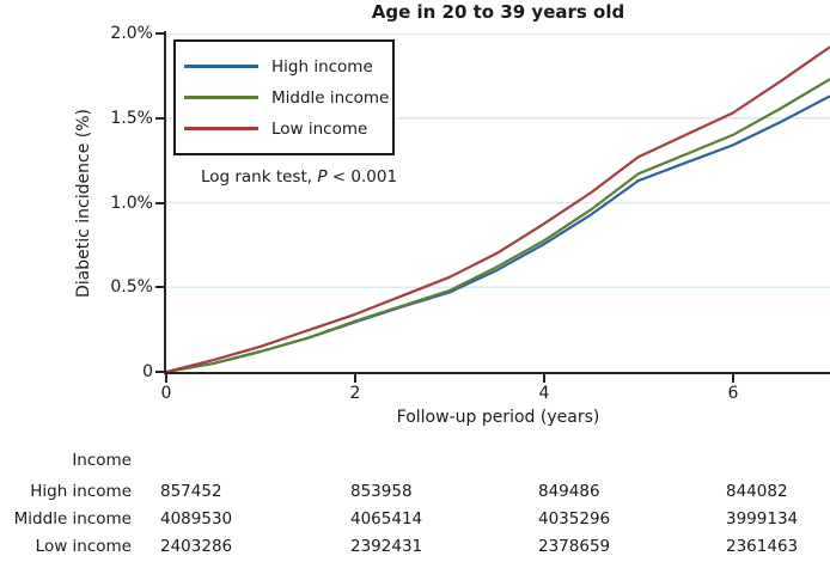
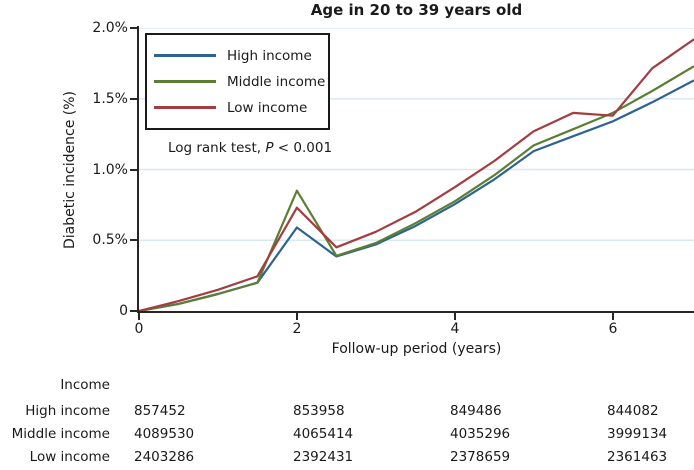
High income/2: 0.29% -> 0.59%
Middle income/2: 0.30% -> 0.85%
Low income/2: 0.34% -> 0.73%
Low income/6: 1.53% -> 1.38%
